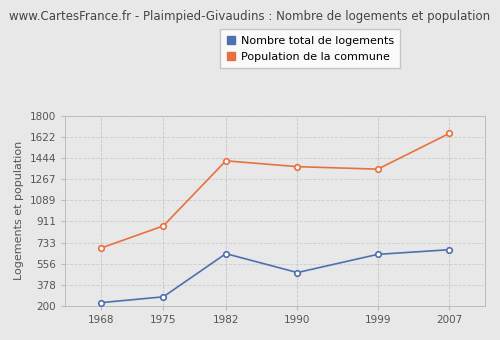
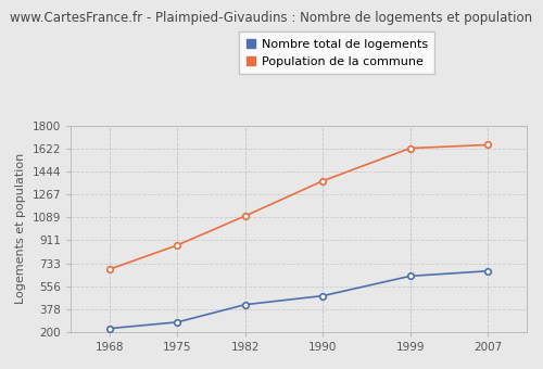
Nombre total de logements/1982: 640 -> 410
Population de la commune/1982: 1420 -> 1100
Population de la commune/1999: 1350 -> 1620
